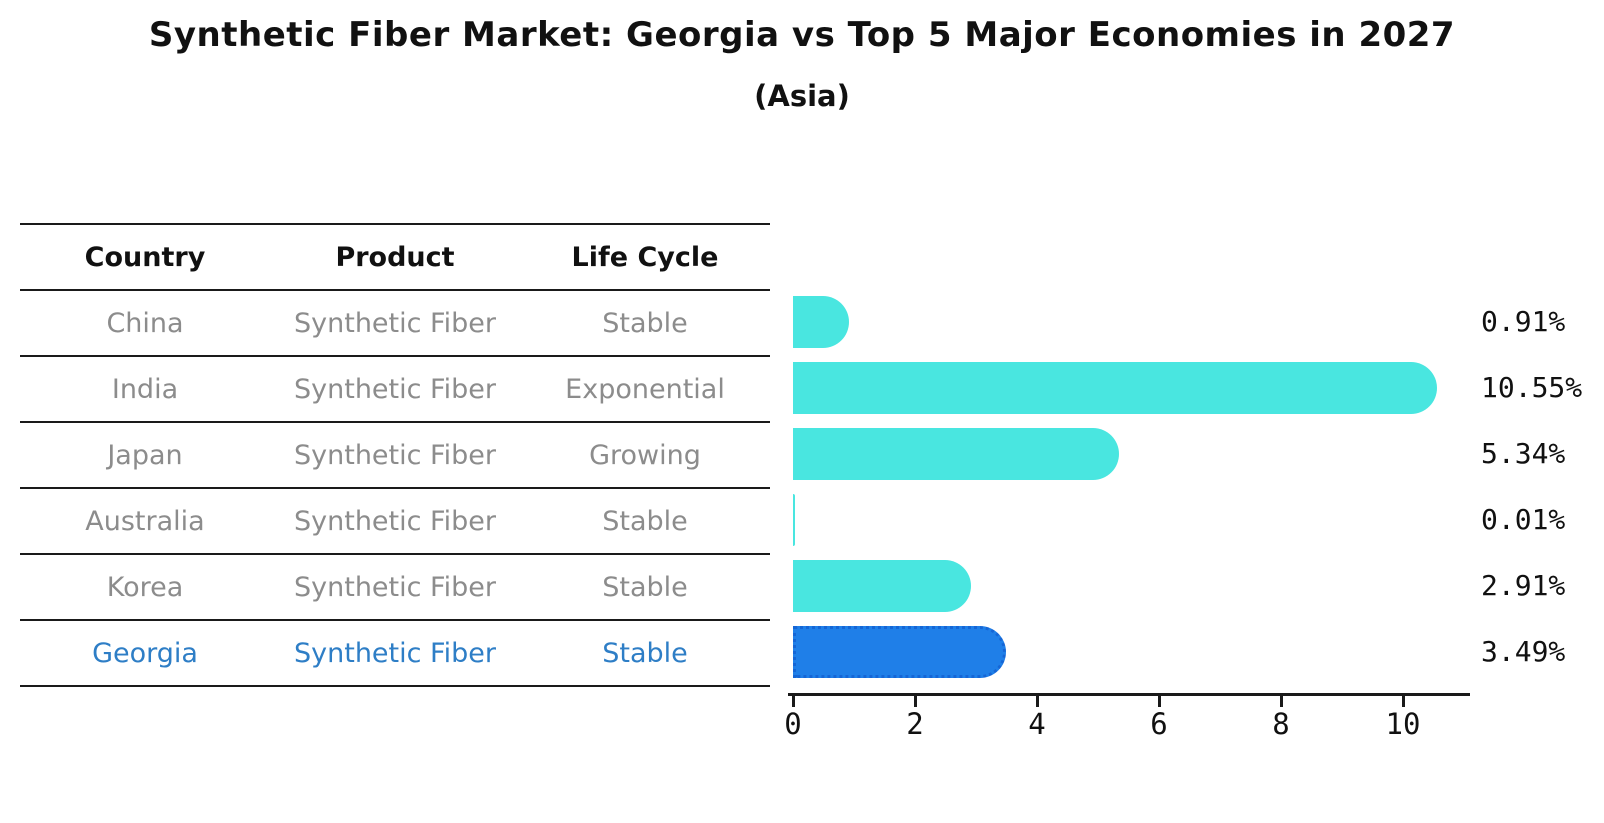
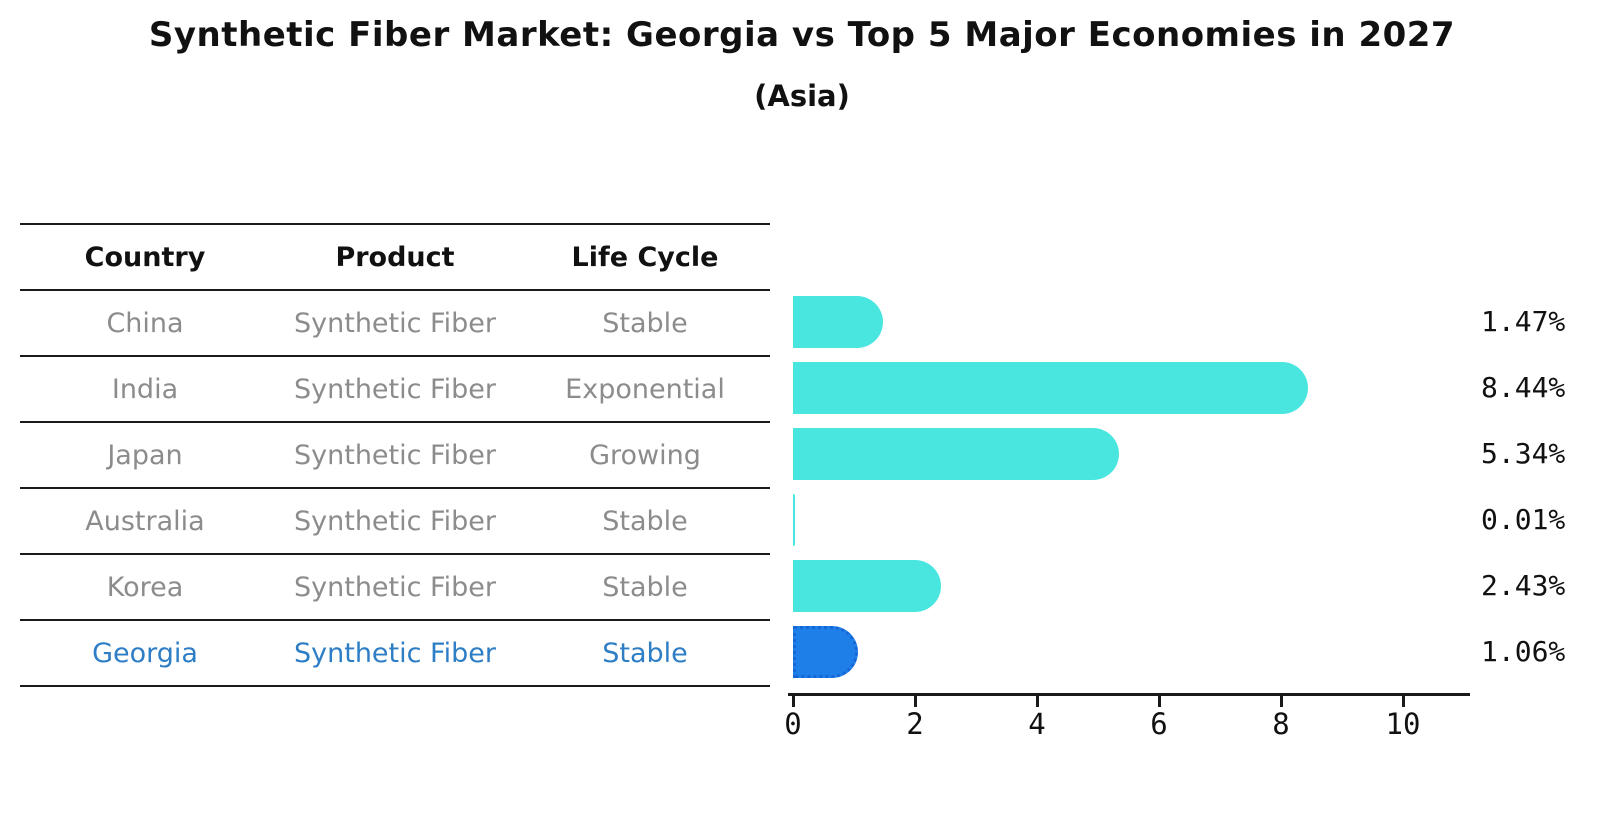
China: 0.91% -> 1.47%
India: 10.55% -> 8.44%
Korea: 2.91% -> 2.43%
Georgia: 3.49% -> 1.06%
